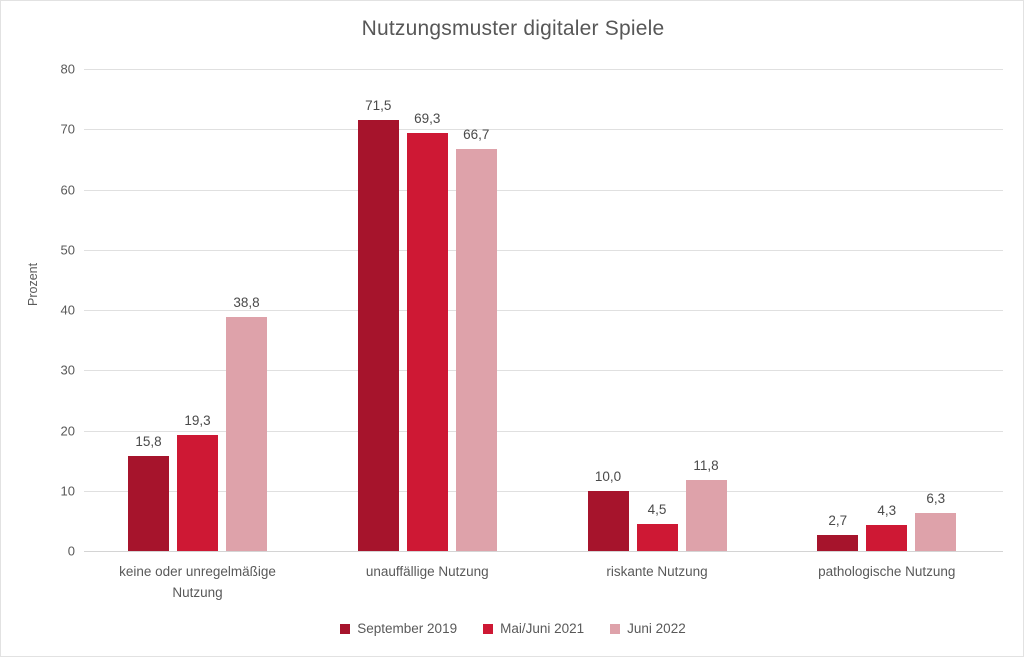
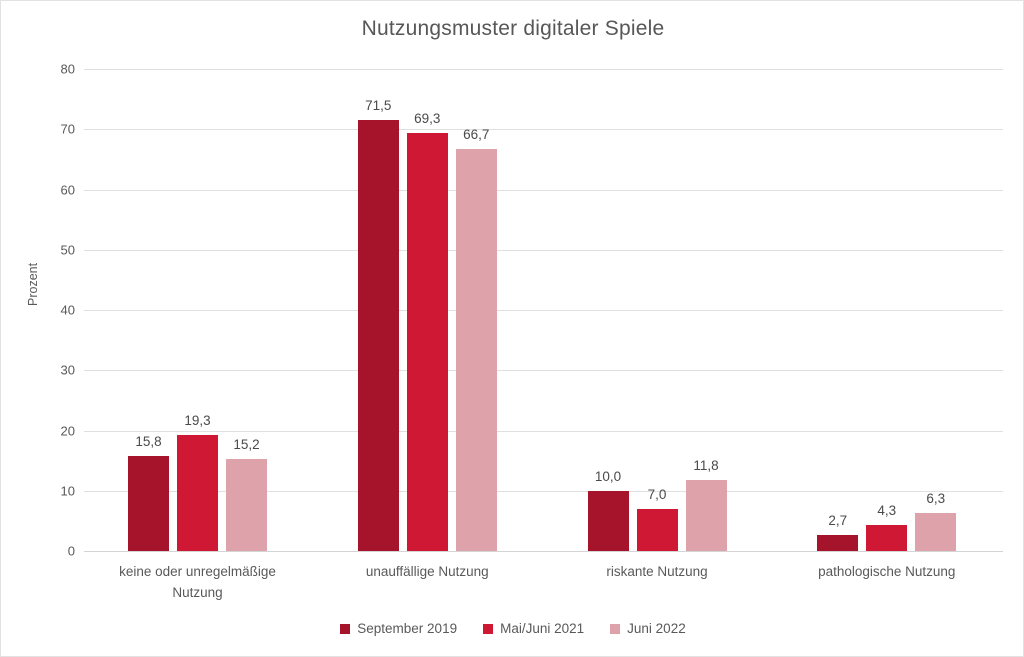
Juni 2022/keine oder unregelmäßige Nutzung: 38,8 -> 15,2
Mai/Juni 2021/riskante Nutzung: 4,5 -> 7,0
